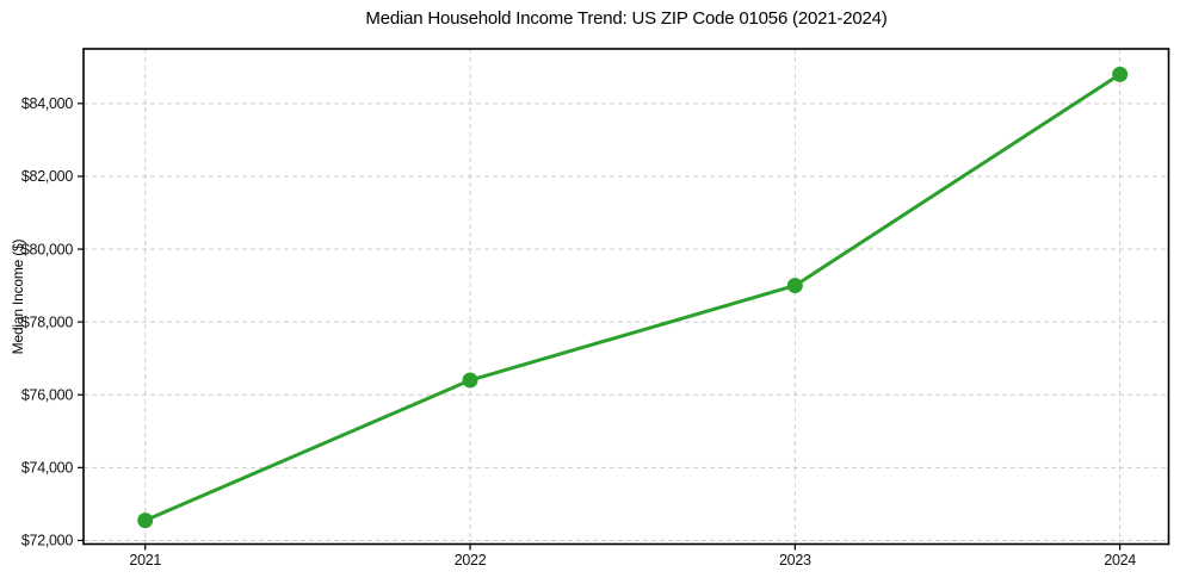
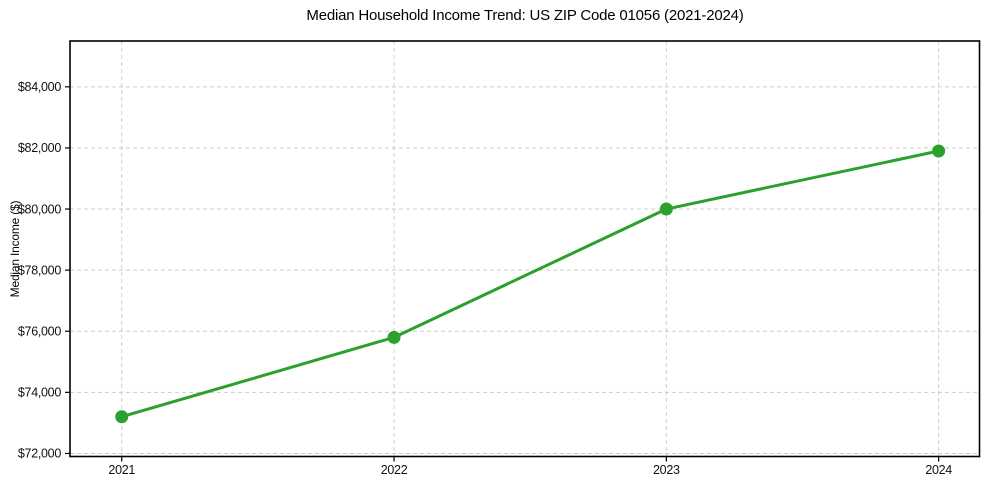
2021: $72600 -> $73200
2022: $76400 -> $75800
2023: $79000 -> $80000
2024: $84800 -> $81900
